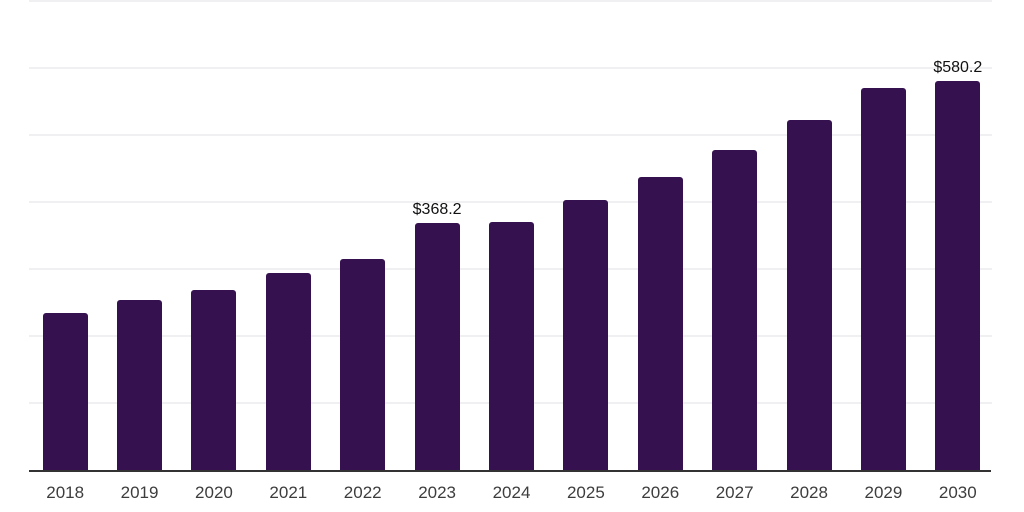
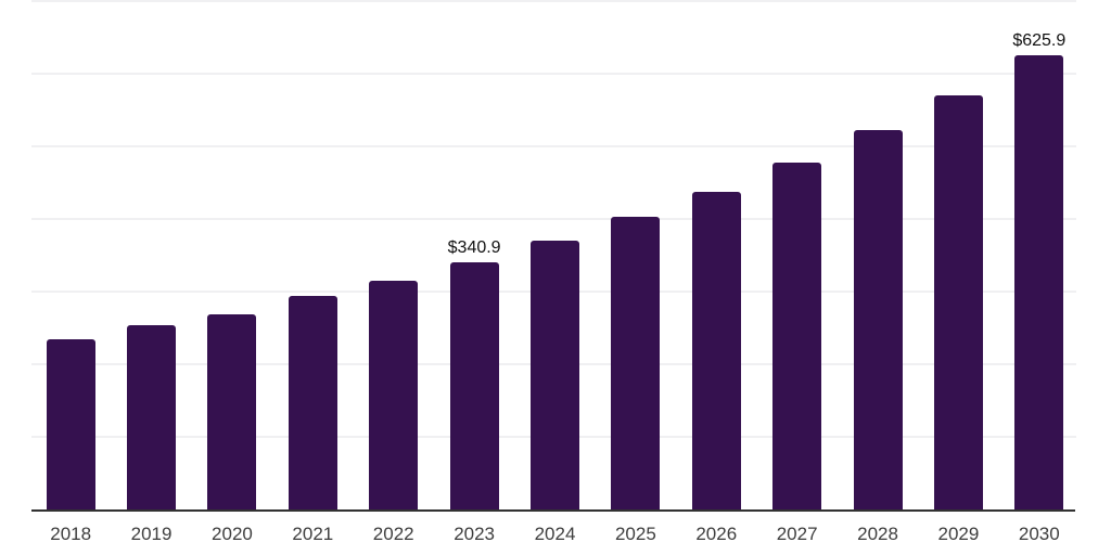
2023: $368.2 -> $340.9
2030: $580.2 -> $625.9
